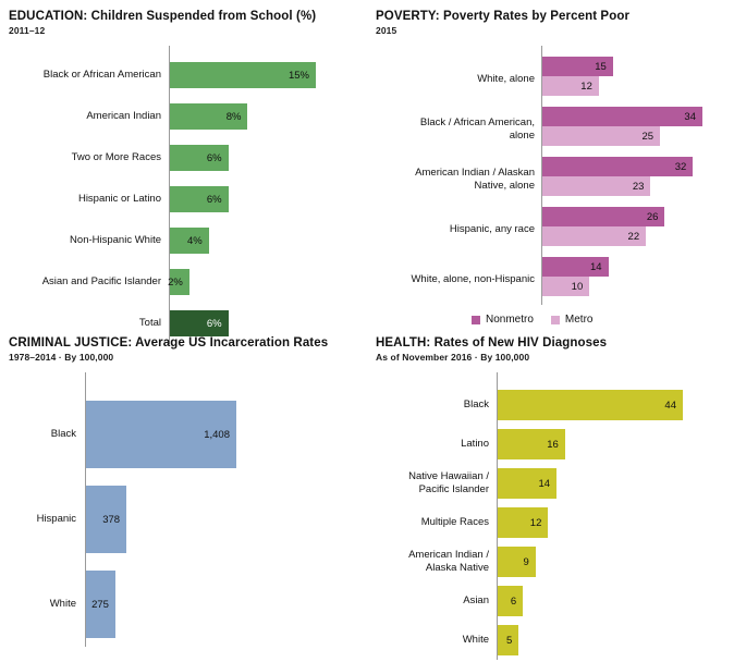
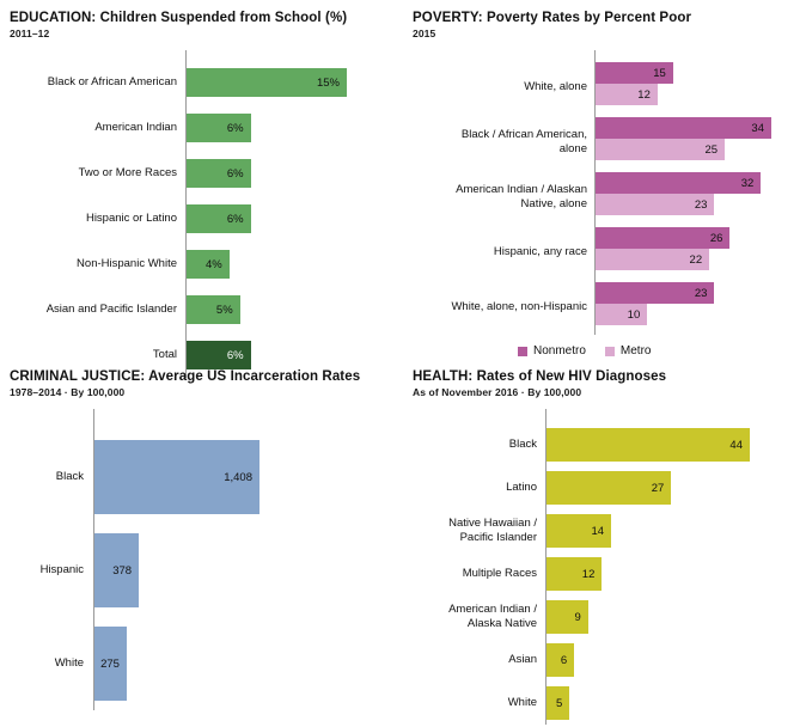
EDUCATION: Children Suspended from School (%)/American Indian: 8% -> 6%
EDUCATION: Children Suspended from School (%)/Asian and Pacific Islander: 2% -> 5%
POVERTY: Poverty Rates by Percent Poor/Nonmetro/White, alone, non-Hispanic: 14 -> 23
HEALTH: Rates of New HIV Diagnoses/Latino: 16 -> 27
